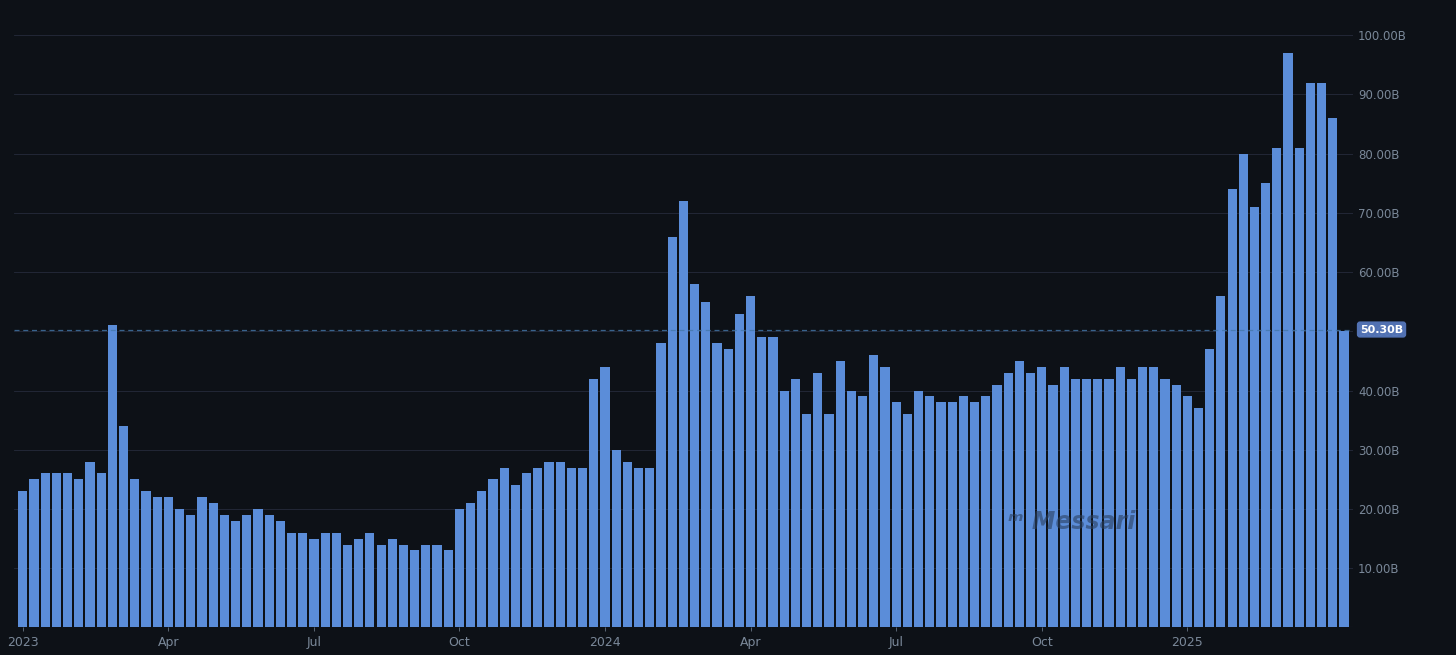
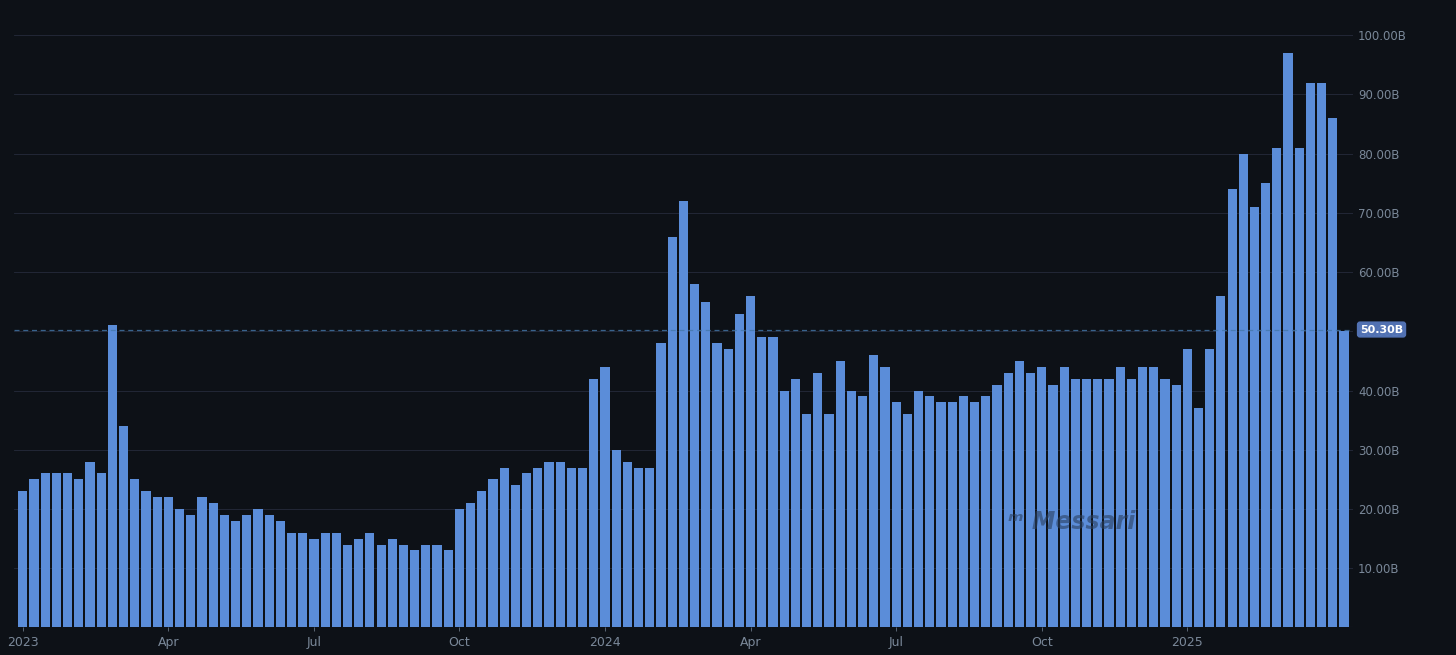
2025: 39B -> 47B
